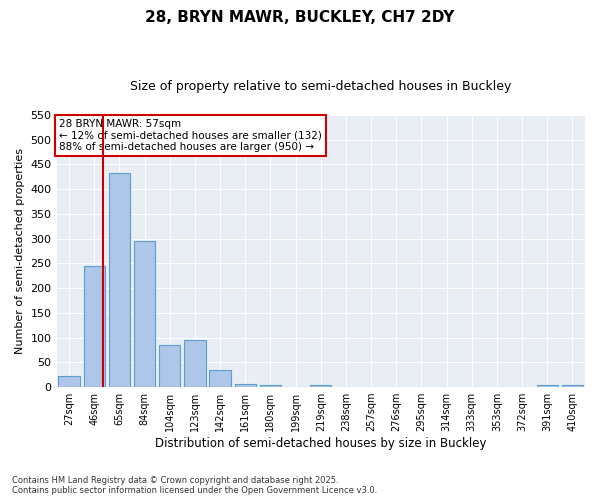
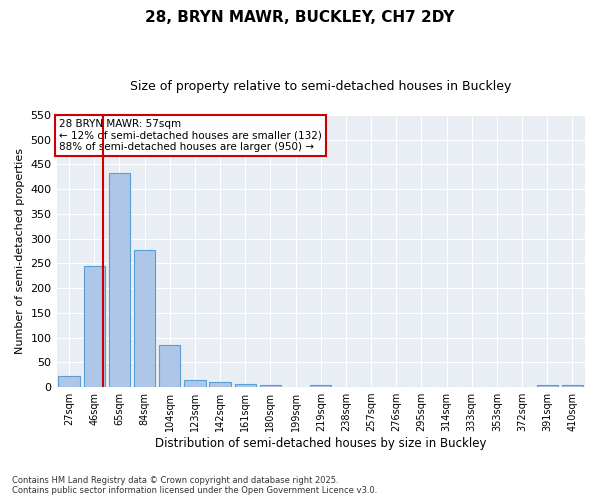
84sqm: 295 -> 277
123sqm: 95 -> 14
142sqm: 35 -> 10
